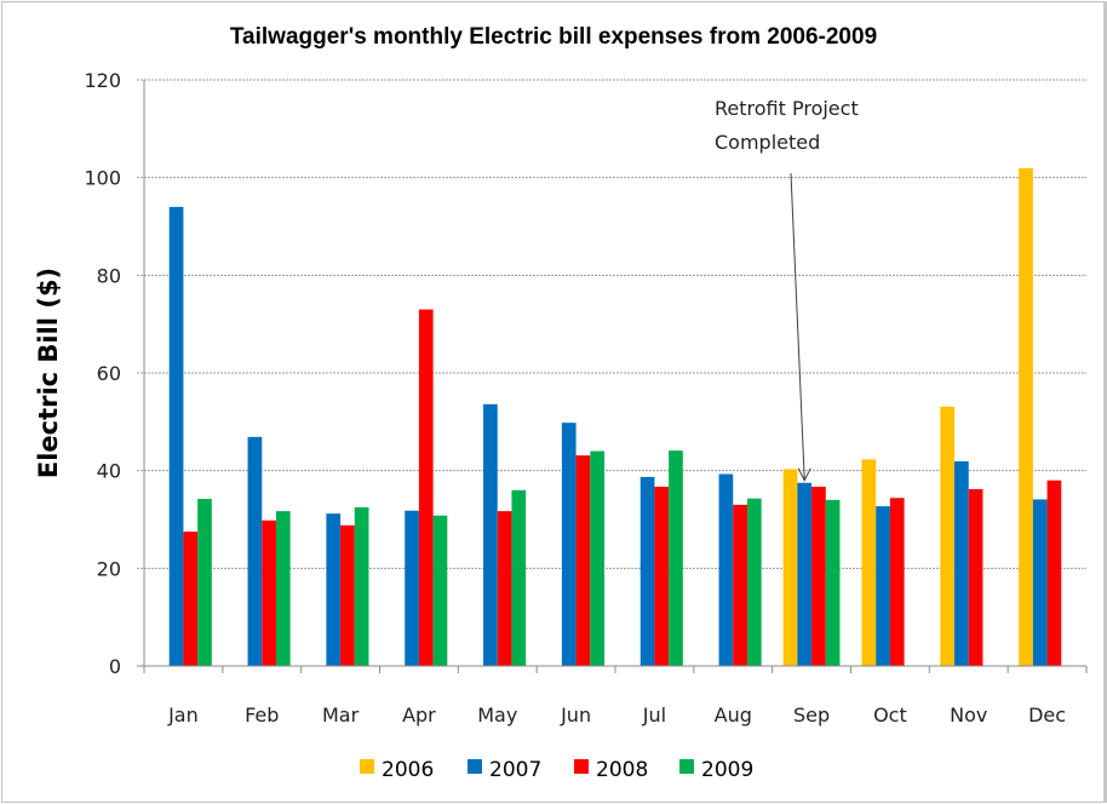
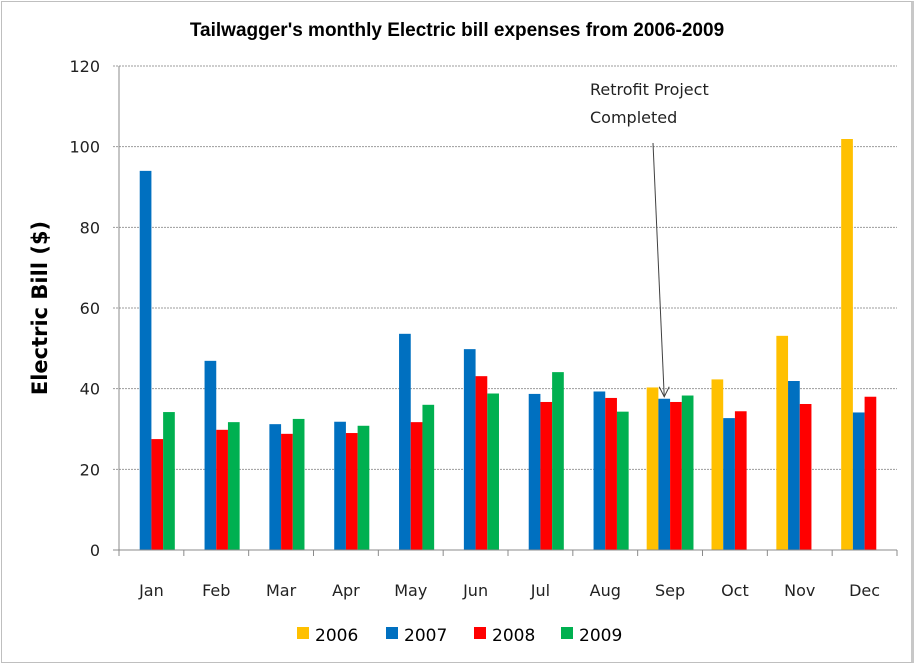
2008/Apr: 73 -> 29
2009/Jun: 44 -> 39
2008/Aug: 33 -> 38
2009/Sep: 34 -> 38
